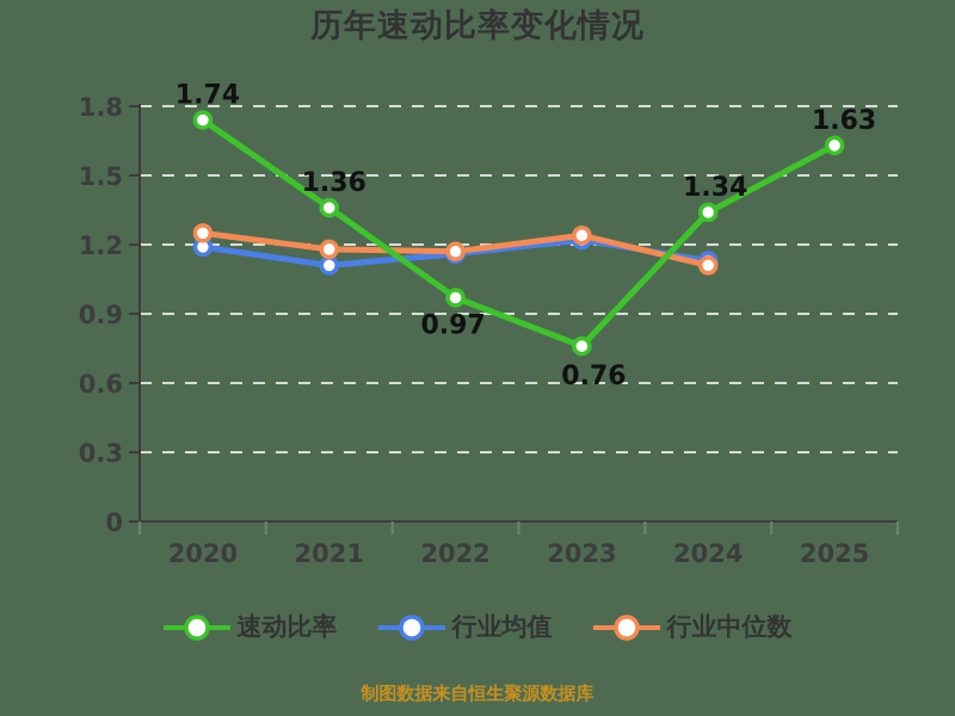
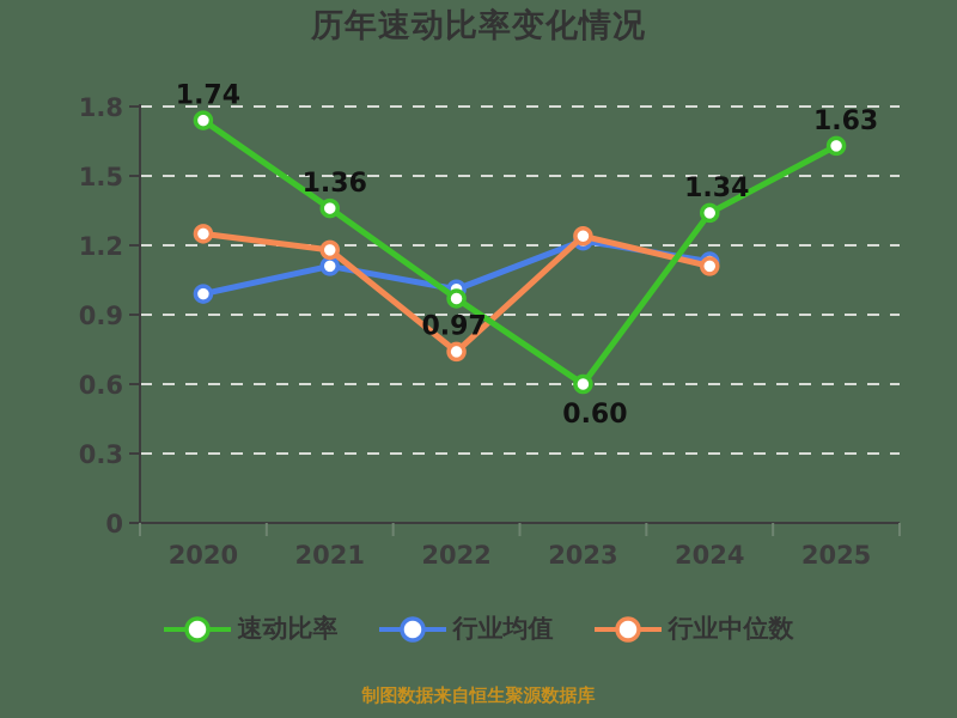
行业均值/2020: 1.19 -> 0.99
行业均值/2022: 1.16 -> 1.01
行业中位数/2022: 1.17 -> 0.74
速动比率/2023: 0.76 -> 0.60
